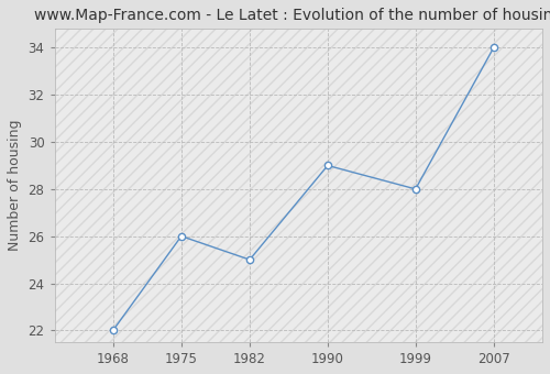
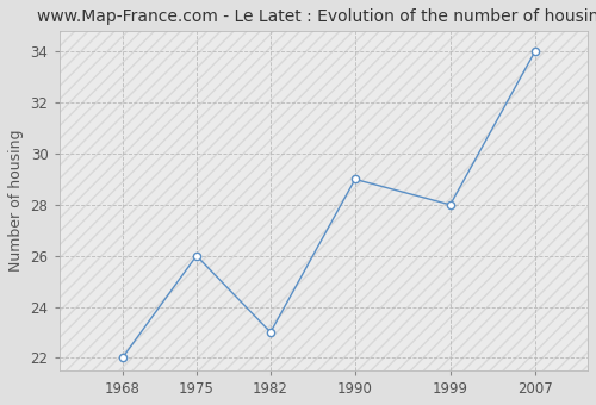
1982: 25 -> 23
